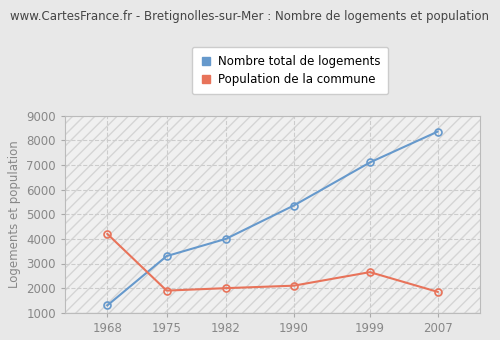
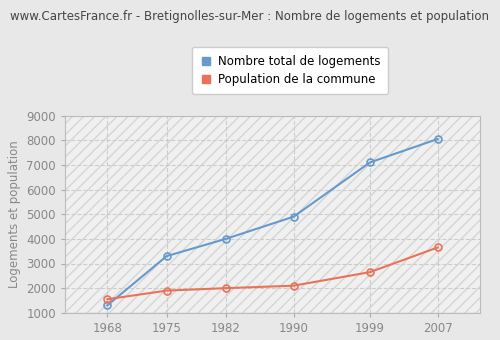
Population de la commune/1968: 4200 -> 1550
Nombre total de logements/1990: 5350 -> 4900
Nombre total de logements/2007: 8350 -> 8050
Population de la commune/2007: 1850 -> 3650
